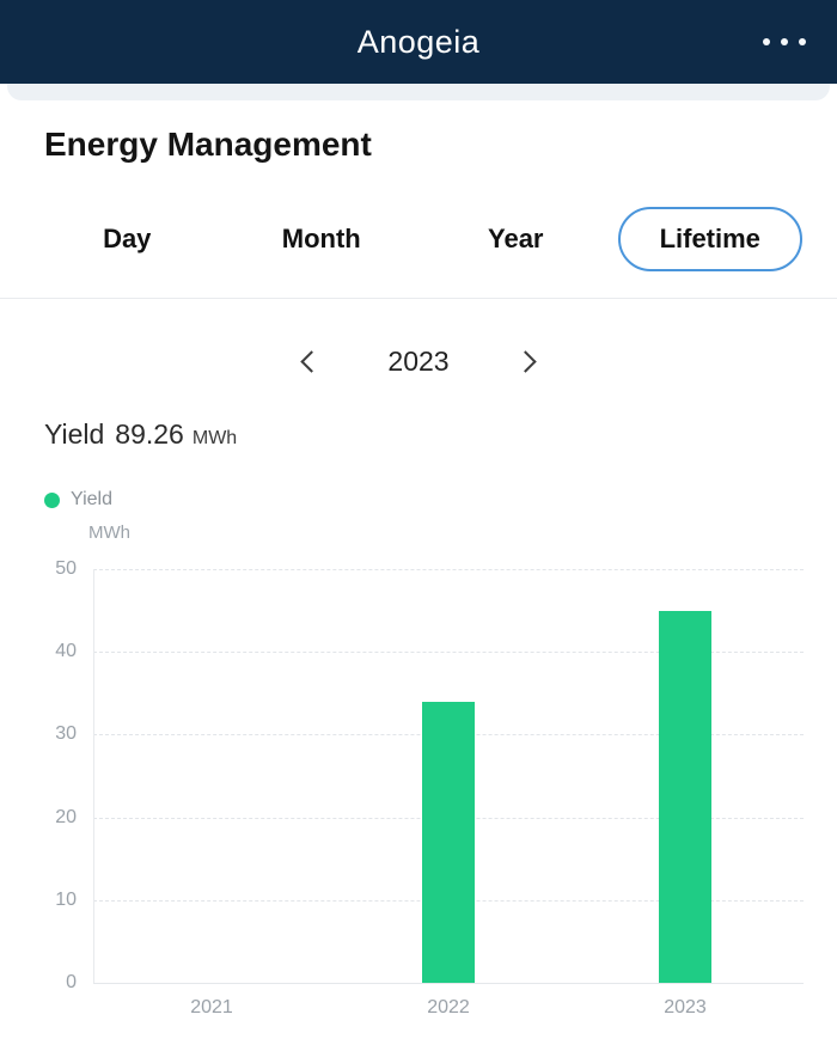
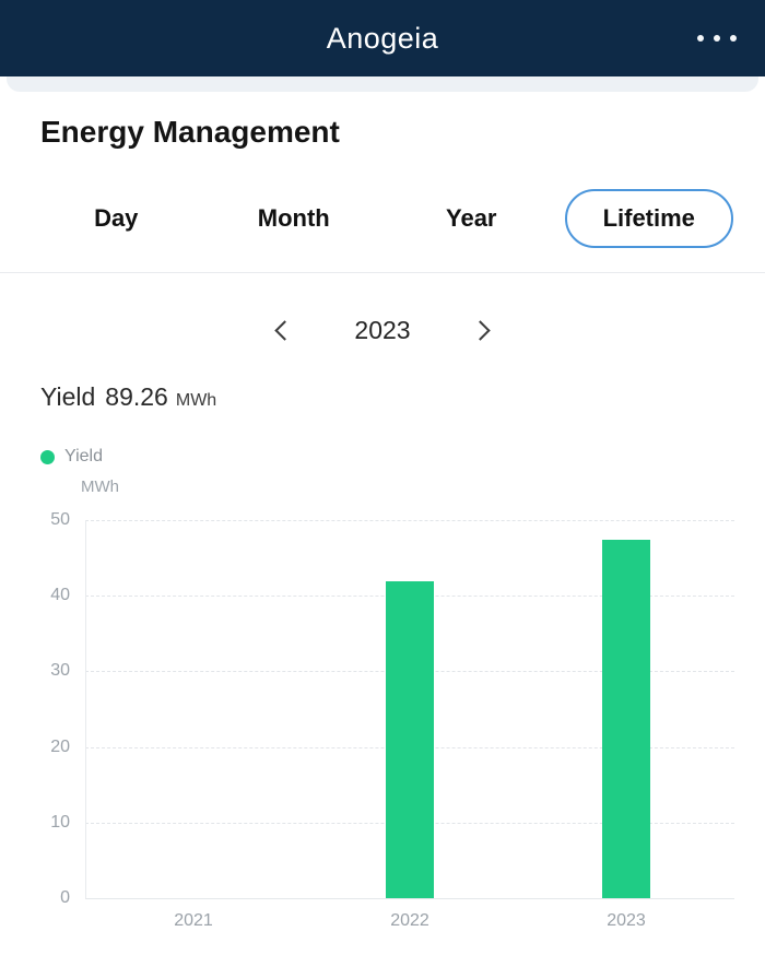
2022: 34 -> 42
2023: 45 -> 47
